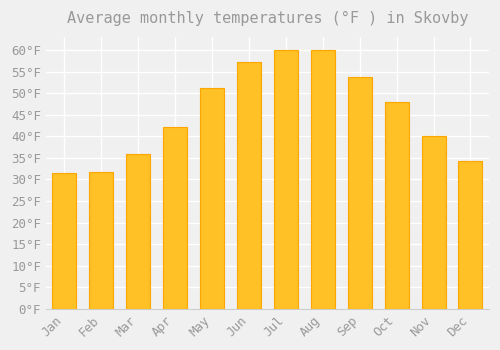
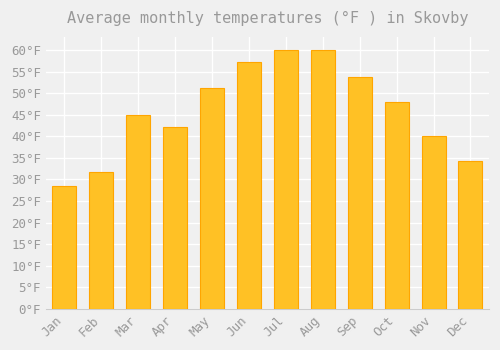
Jan: 31.5°F -> 28.5°F
Mar: 35.8°F -> 45.0°F
